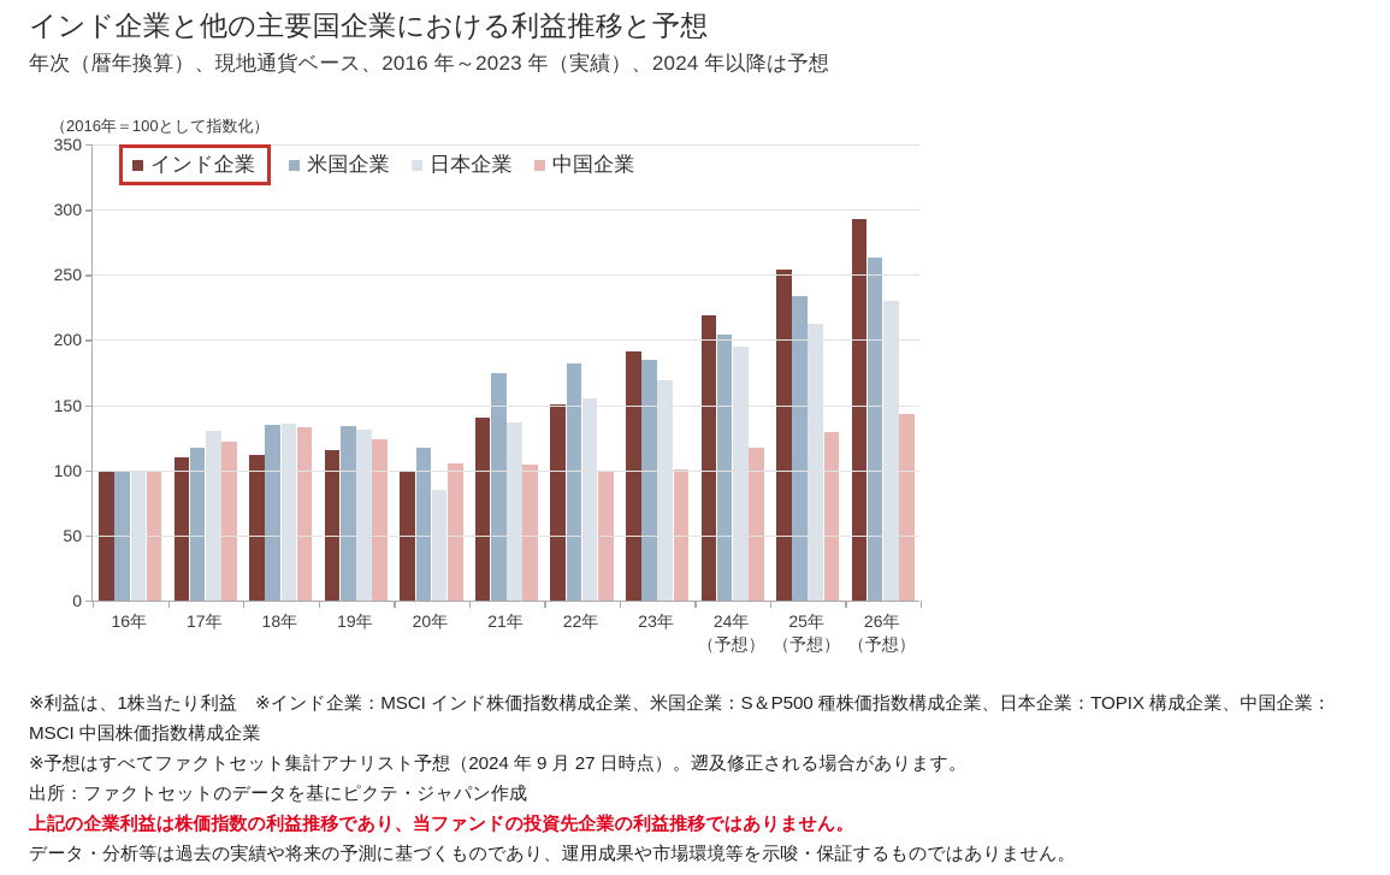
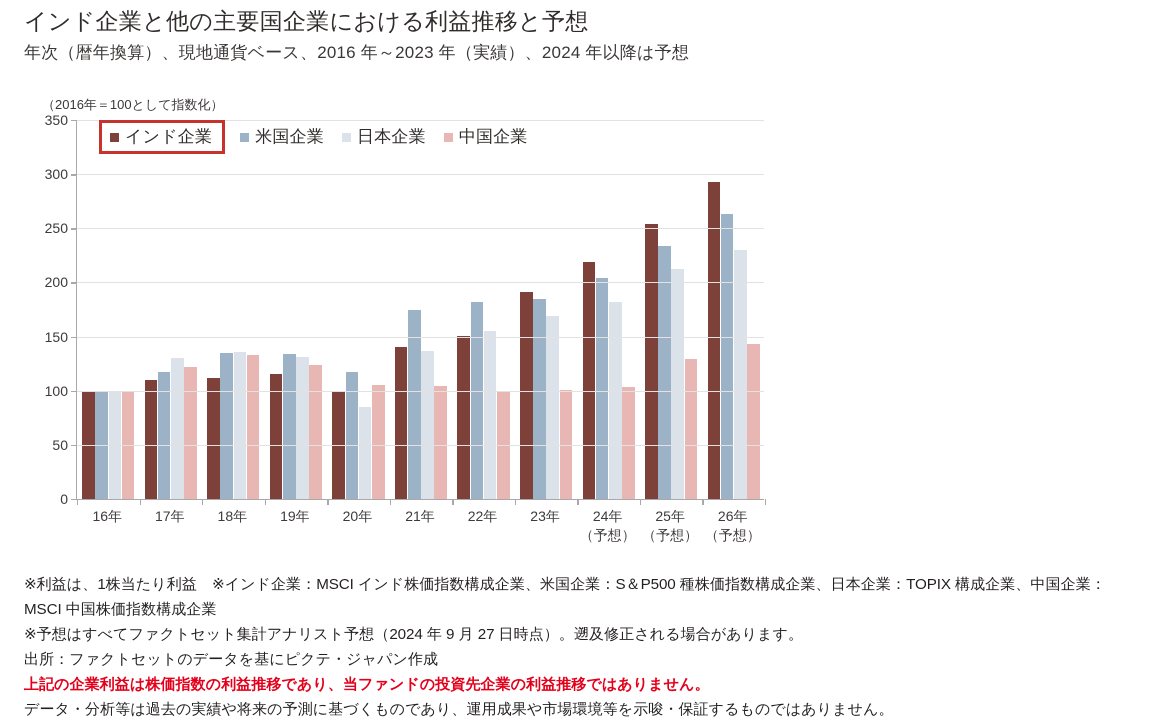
日本企業/24年: 195 -> 182
中国企業/24年: 117 -> 103
